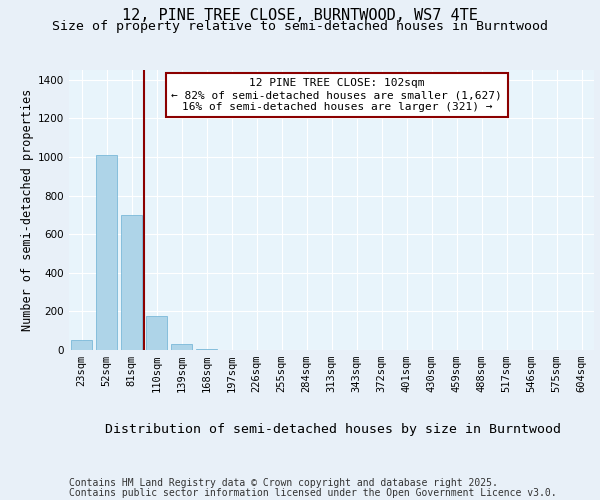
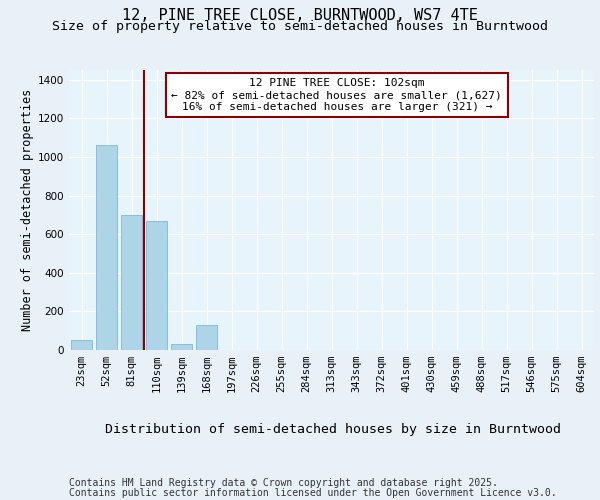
52sqm: 1010 -> 1060
110sqm: 180 -> 670
168sqm: 0 -> 130
